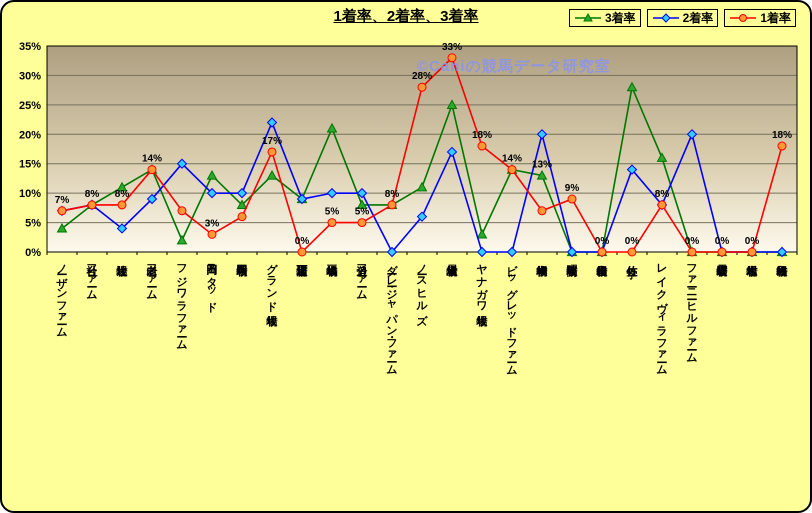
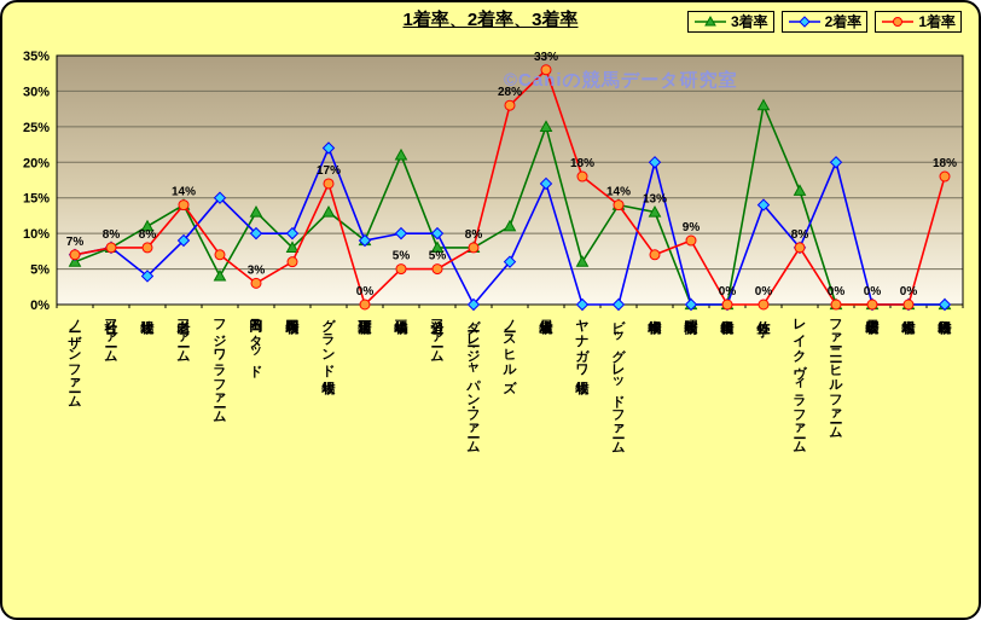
3着率/ノーザンファーム: 4% -> 6%
3着率/フジワラファーム: 2% -> 4%
3着率/ヤナガワ牧場: 3% -> 6%
